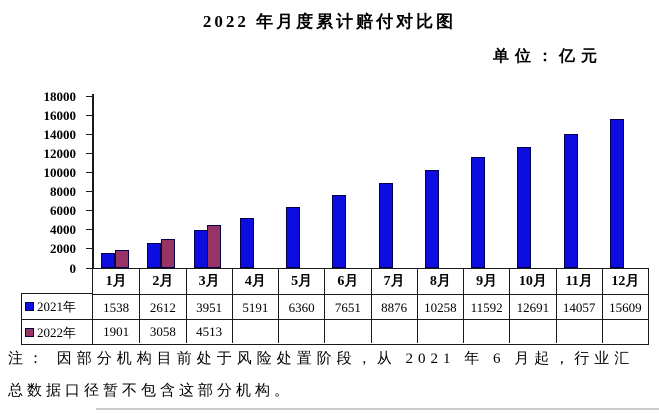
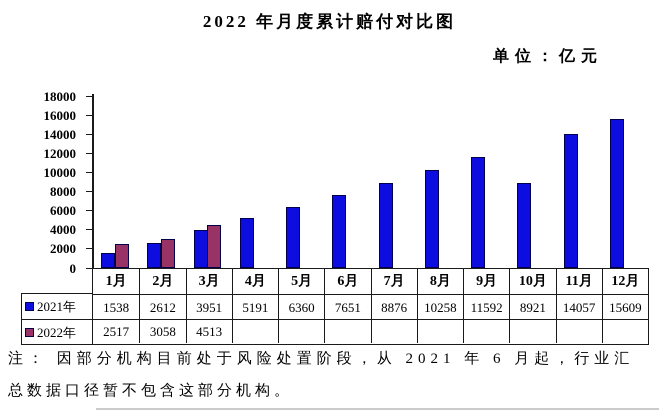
2022年/1月: 1901 -> 2517
2021年/10月: 12691 -> 8921
